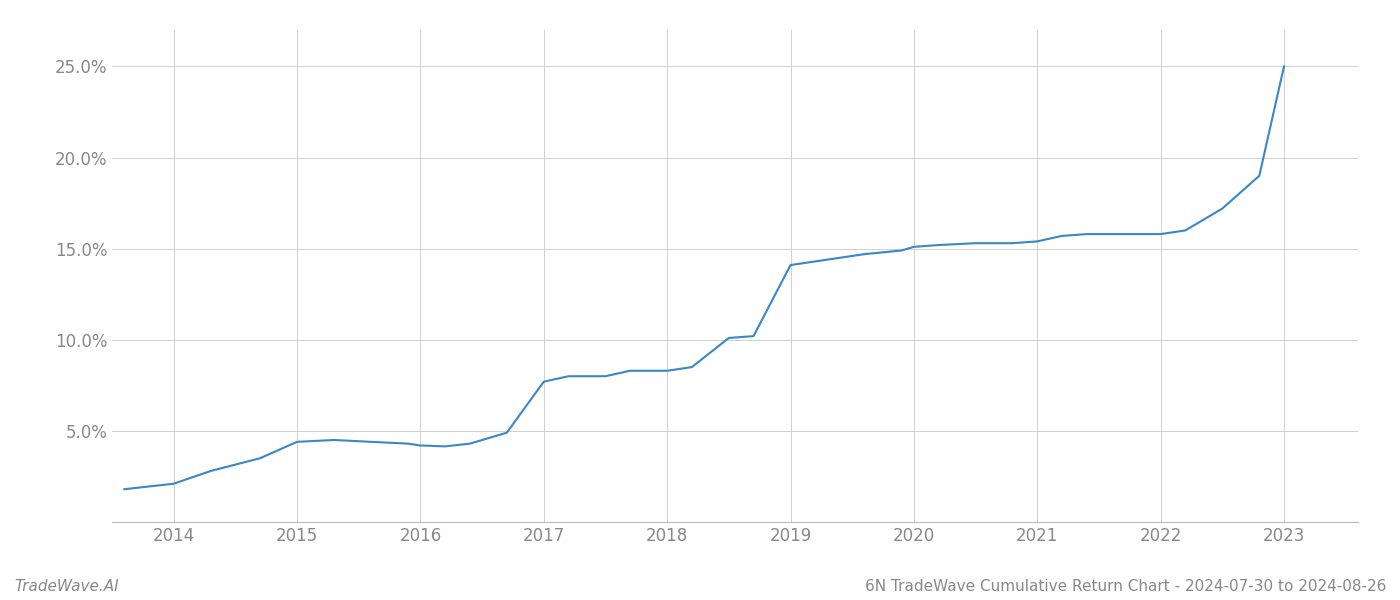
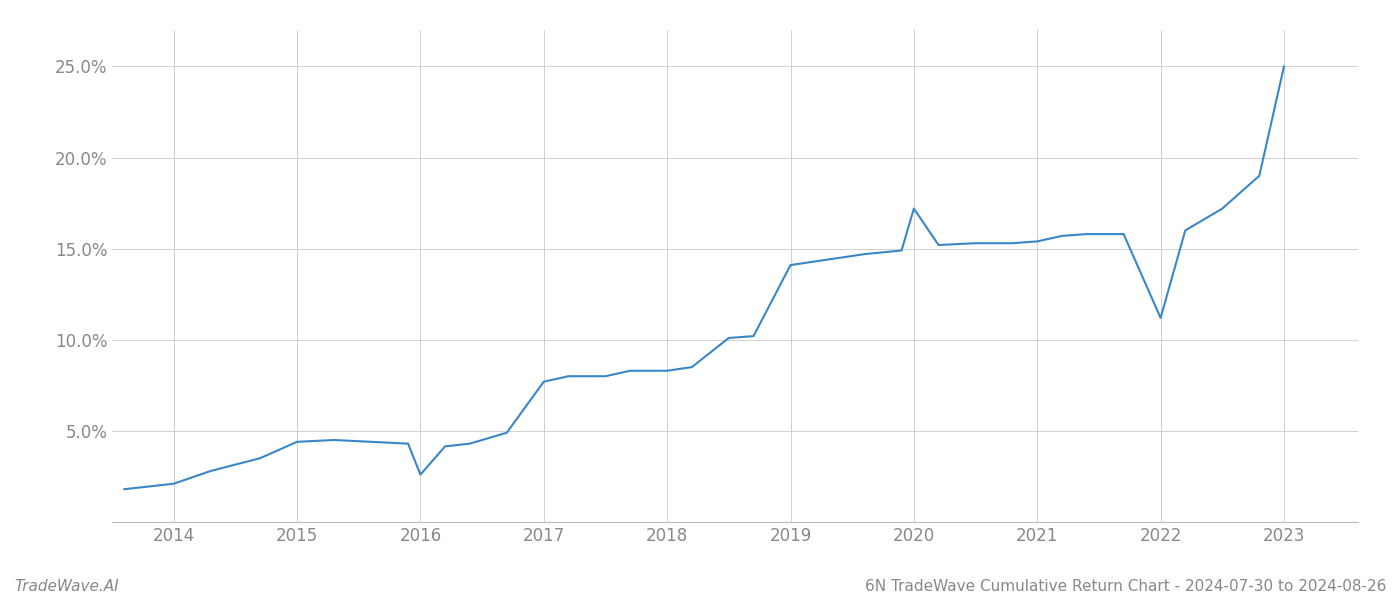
2016: 4.2% -> 2.6%
2020: 15.1% -> 17.2%
2022: 15.8% -> 11.2%
